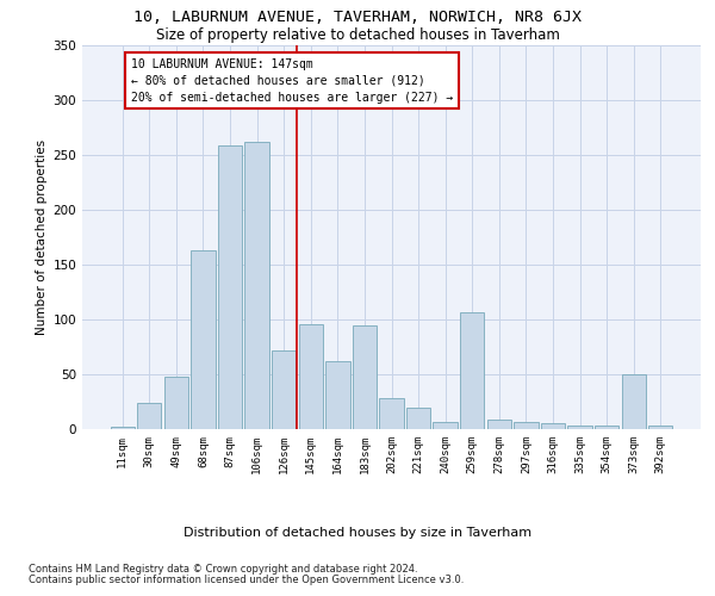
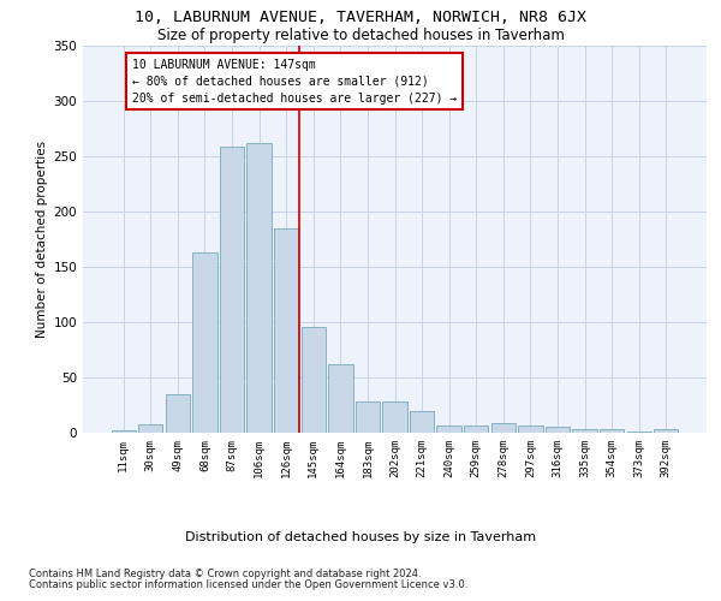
30sqm: 24 -> 8
49sqm: 48 -> 35
126sqm: 72 -> 185
183sqm: 94 -> 28
259sqm: 106 -> 6
373sqm: 50 -> 1
